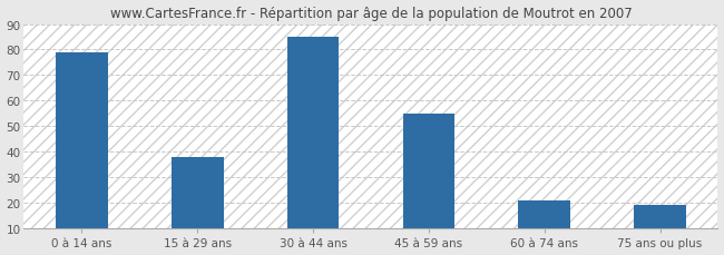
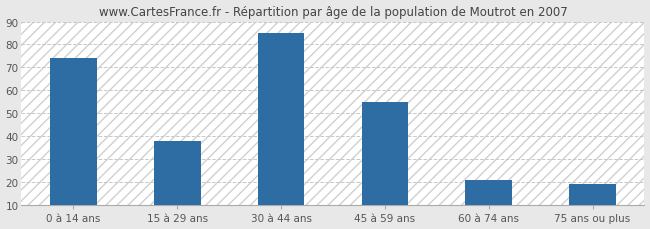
0 à 14 ans: 79 -> 74
